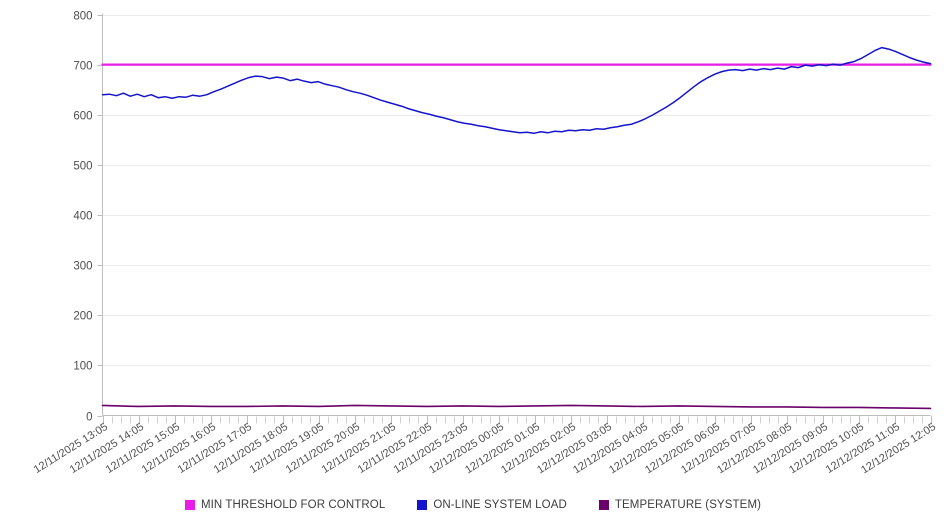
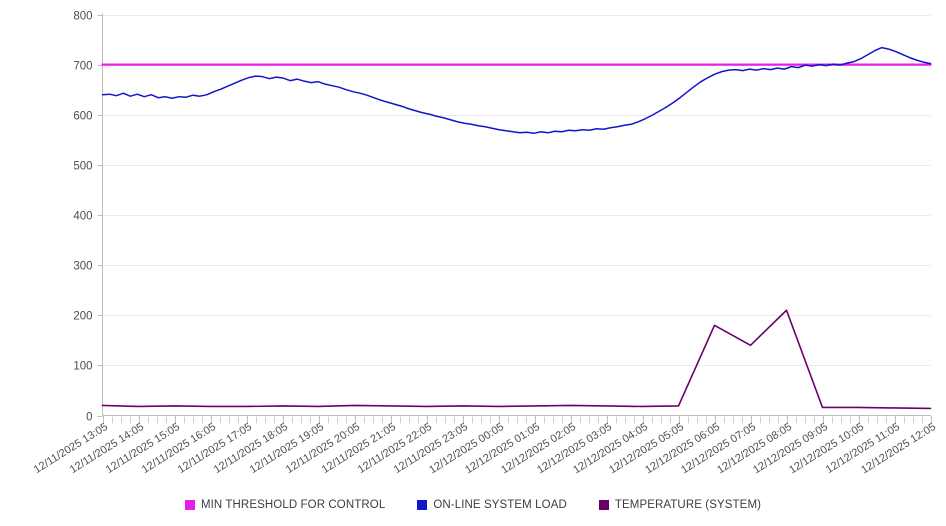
TEMPERATURE (SYSTEM)/12/12/2025 06:05: 20 -> 180
TEMPERATURE (SYSTEM)/12/12/2025 07:05: 20 -> 140
TEMPERATURE (SYSTEM)/12/12/2025 08:05: 20 -> 210
